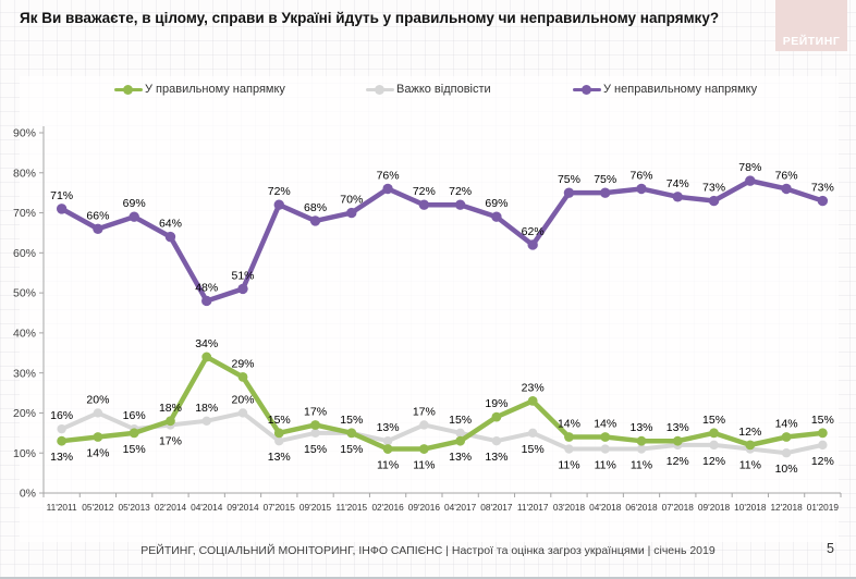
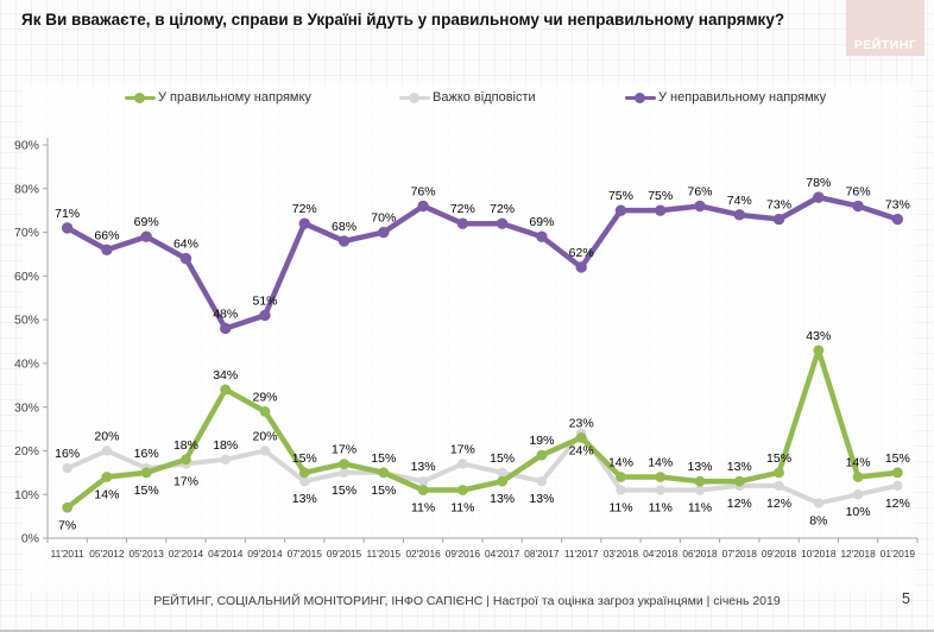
У правильному напрямку/11'2011: 13% -> 7%
Важко відповісти/11'2017: 15% -> 24%
У правильному напрямку/10'2018: 12% -> 43%
Важко відповісти/10'2018: 11% -> 8%
